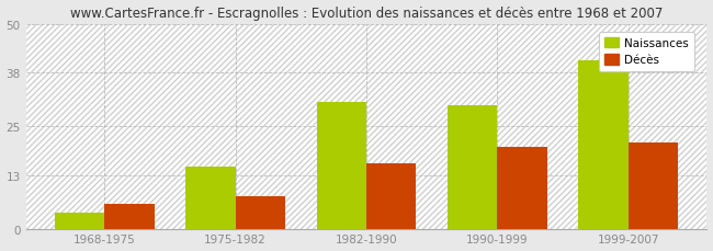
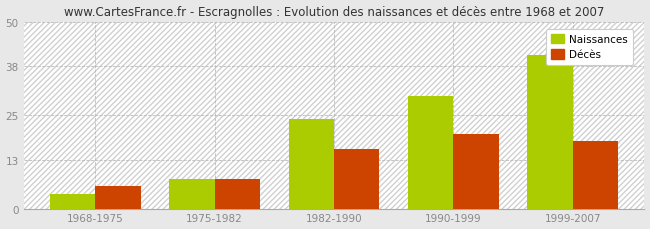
Naissances/1975-1982: 15 -> 8
Naissances/1982-1990: 31 -> 24
Décès/1999-2007: 21 -> 18
